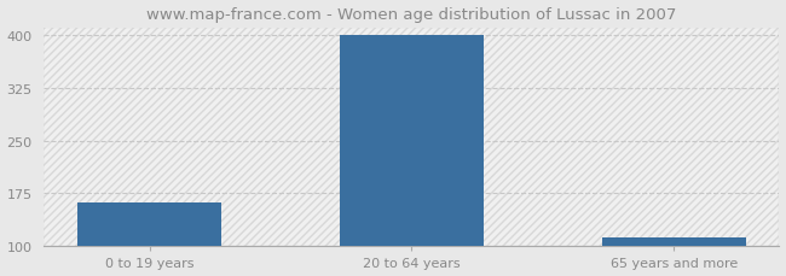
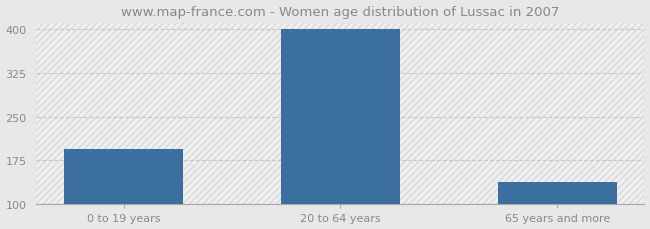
0 to 19 years: 163 -> 194
65 years and more: 113 -> 138
